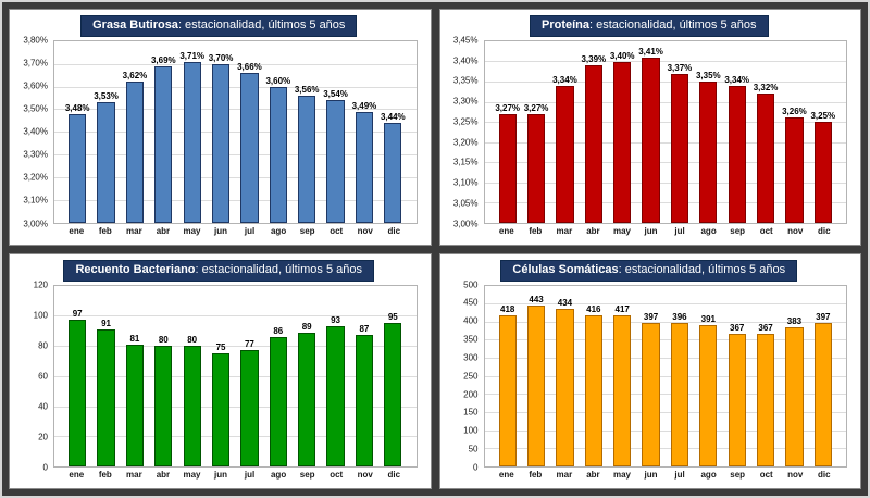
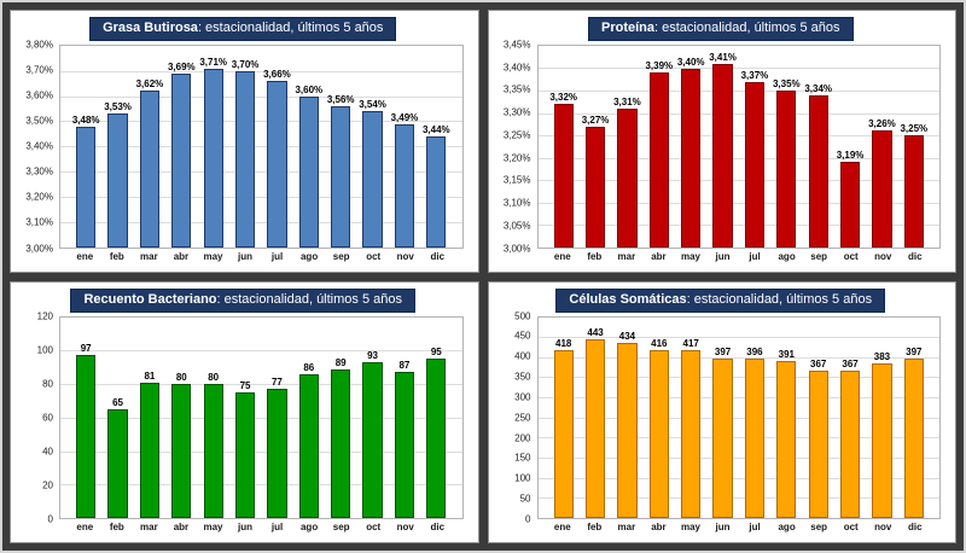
Proteína/ene: 3,27% -> 3,32%
Proteína/mar: 3,34% -> 3,31%
Proteína/oct: 3,32% -> 3,19%
Recuento Bacteriano/feb: 91 -> 65
